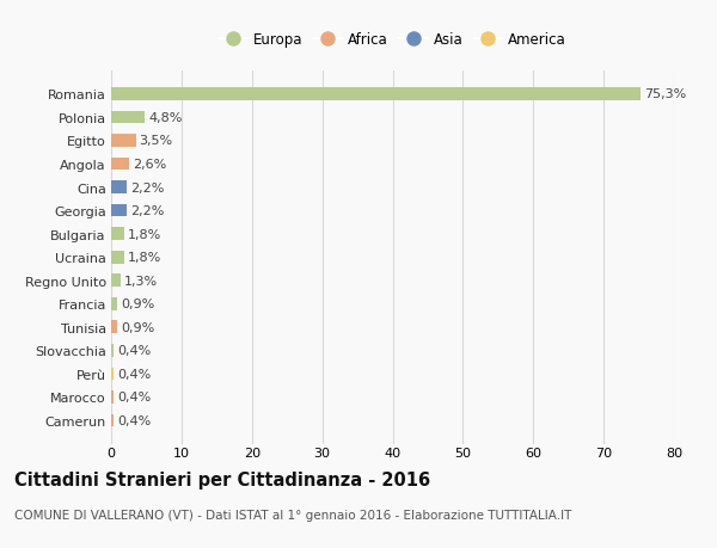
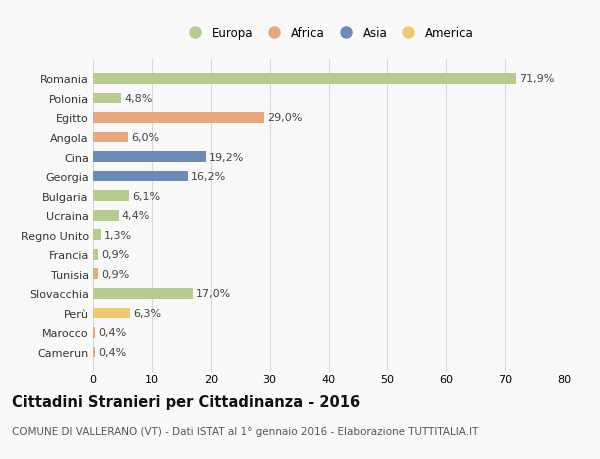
Romania: 75,3% -> 71,9%
Egitto: 3,5% -> 29,0%
Angola: 2,6% -> 6,0%
Cina: 2,2% -> 19,2%
Georgia: 2,2% -> 16,2%
Bulgaria: 1,8% -> 6,1%
Ucraina: 1,8% -> 4,4%
Slovacchia: 0,4% -> 17,0%
Perù: 0,4% -> 6,3%
